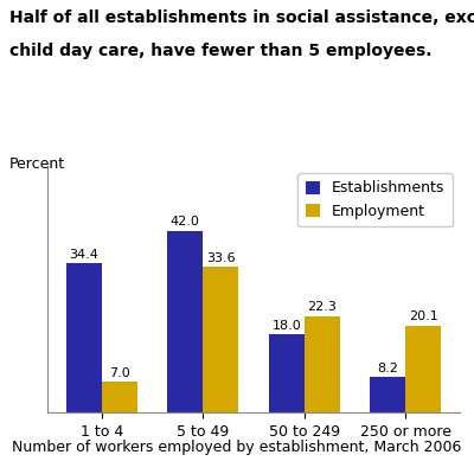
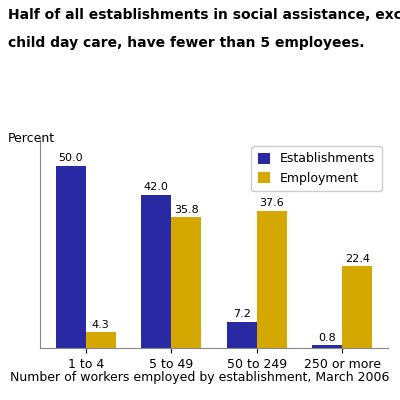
Establishments/1 to 4: 34.4 -> 50.0
Employment/1 to 4: 7.0 -> 4.3
Employment/5 to 49: 33.6 -> 35.8
Establishments/50 to 249: 18.0 -> 7.2
Employment/50 to 249: 22.3 -> 37.6
Establishments/250 or more: 8.2 -> 0.8
Employment/250 or more: 20.1 -> 22.4
